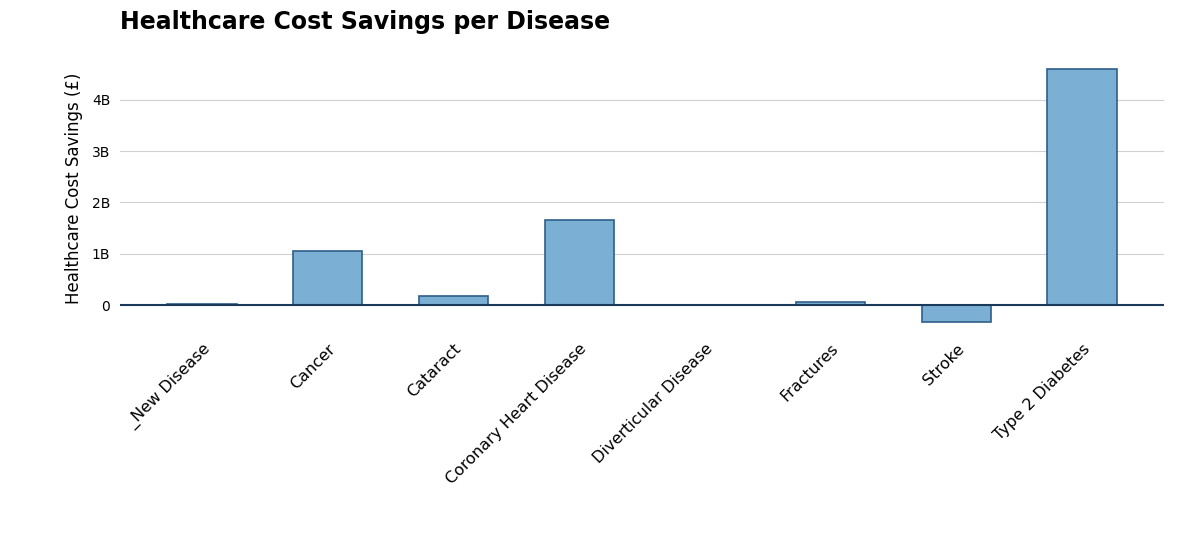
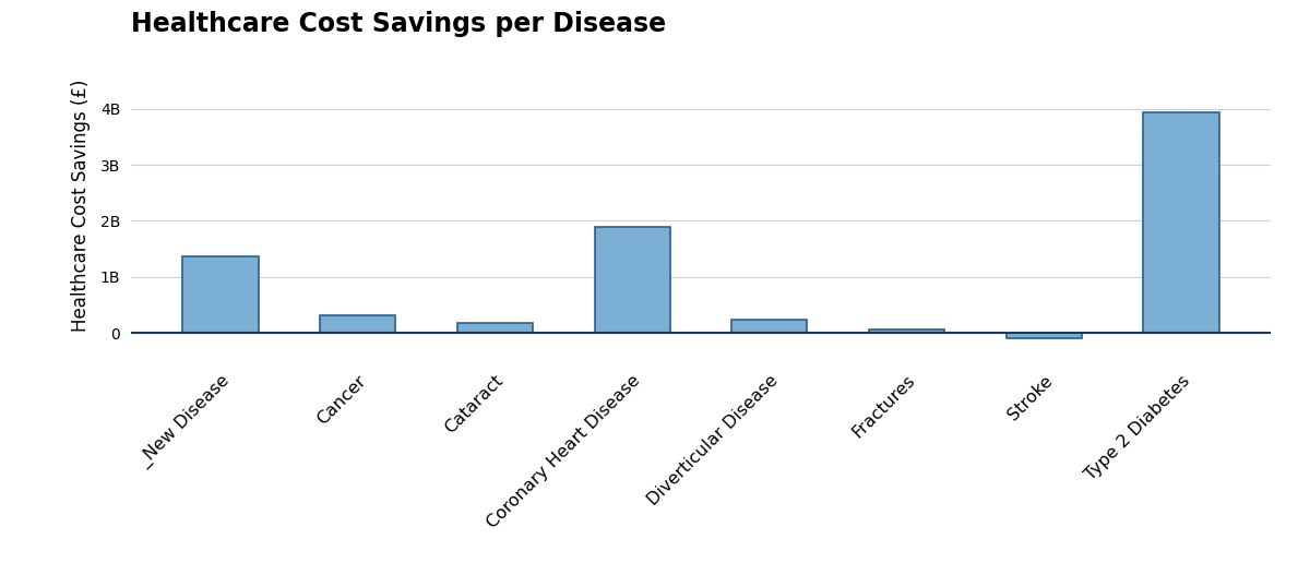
_New Disease: 0.02B -> 1.36B
Cancer: 1.05B -> 0.32B
Coronary Heart Disease: 1.65B -> 1.90B
Diverticular Disease: 0.01B -> 0.24B
Stroke: -0.32B -> -0.10B
Type 2 Diabetes: 4.60B -> 3.94B
